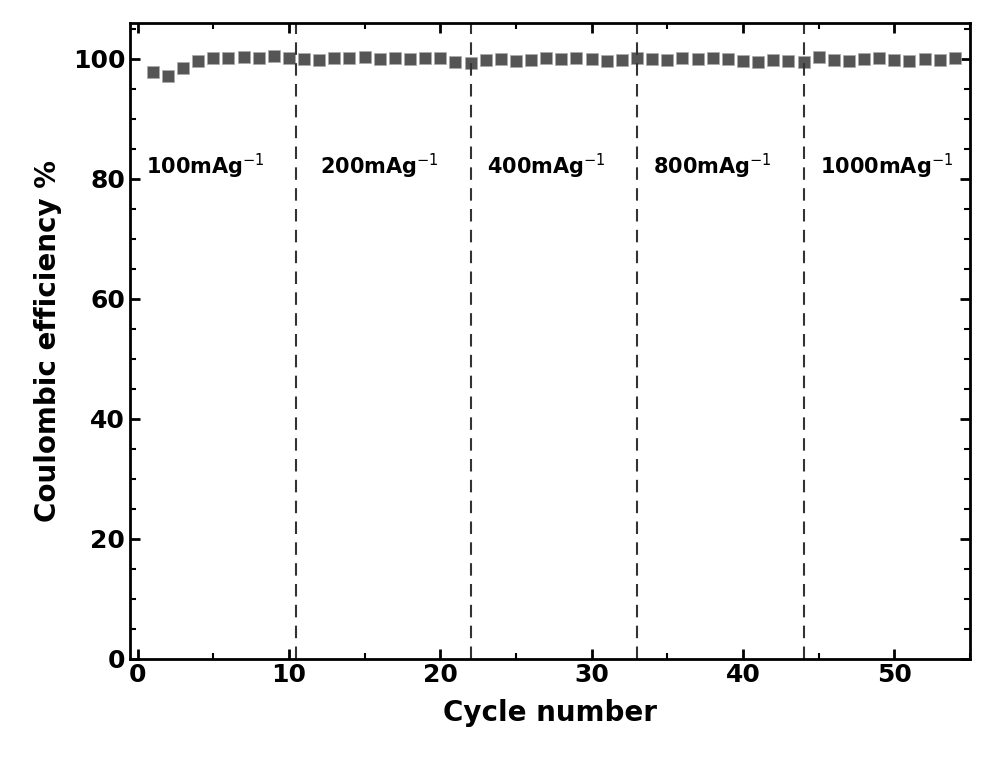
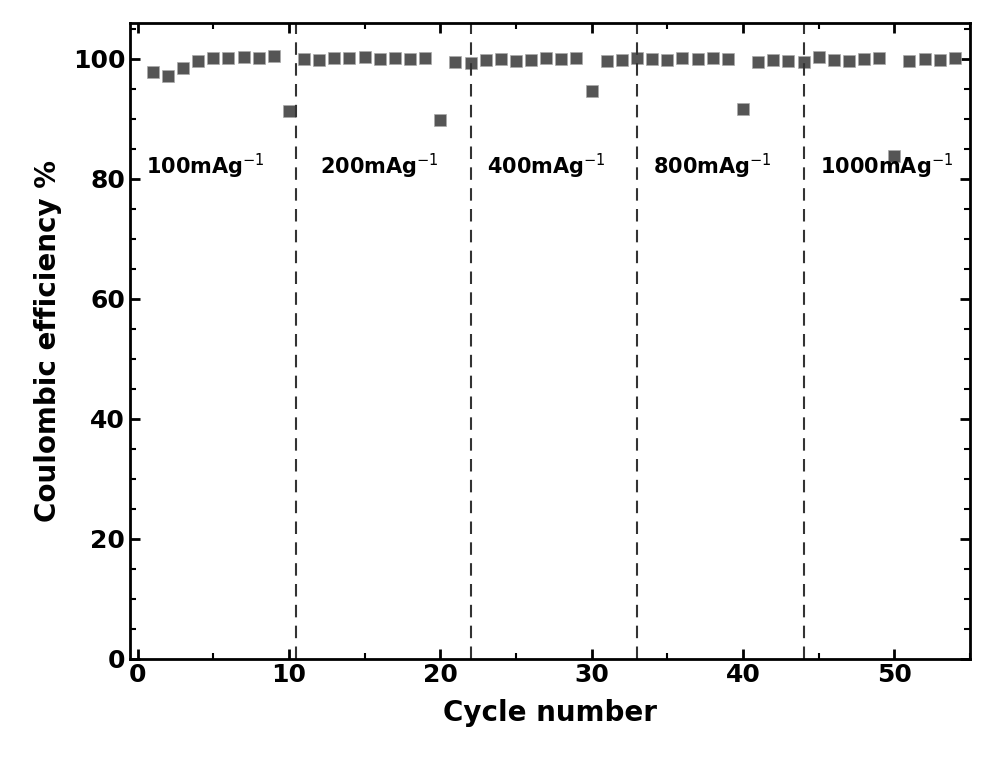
10: 100.1 -> 91.2
20: 100.1 -> 89.8
30: 100.0 -> 94.6
40: 99.7 -> 91.6
50: 99.8 -> 83.8
